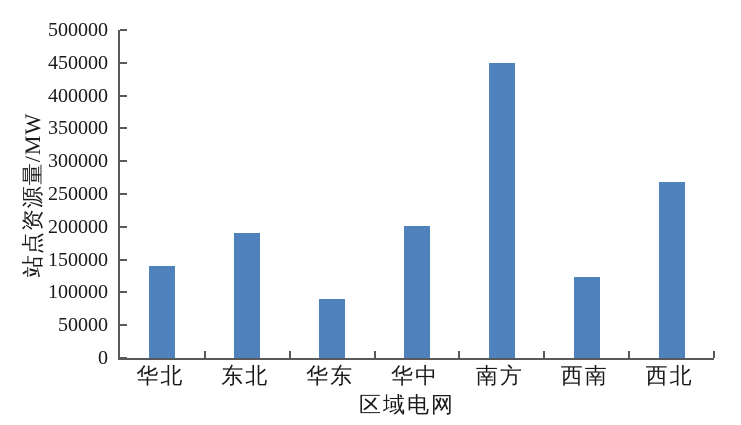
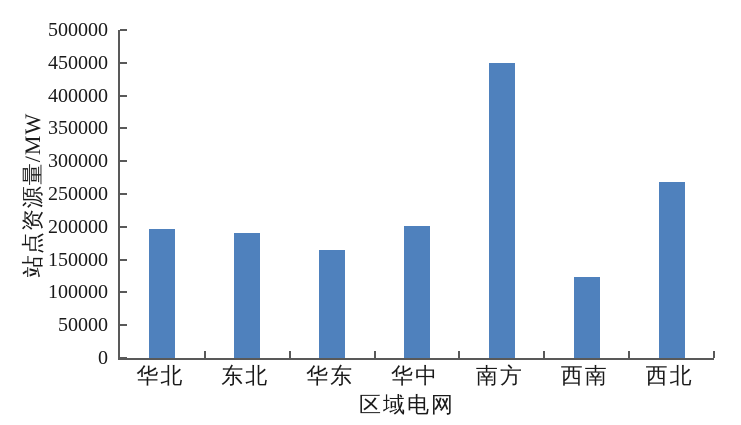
华北: 140000 -> 200000
华东: 90000 -> 160000
